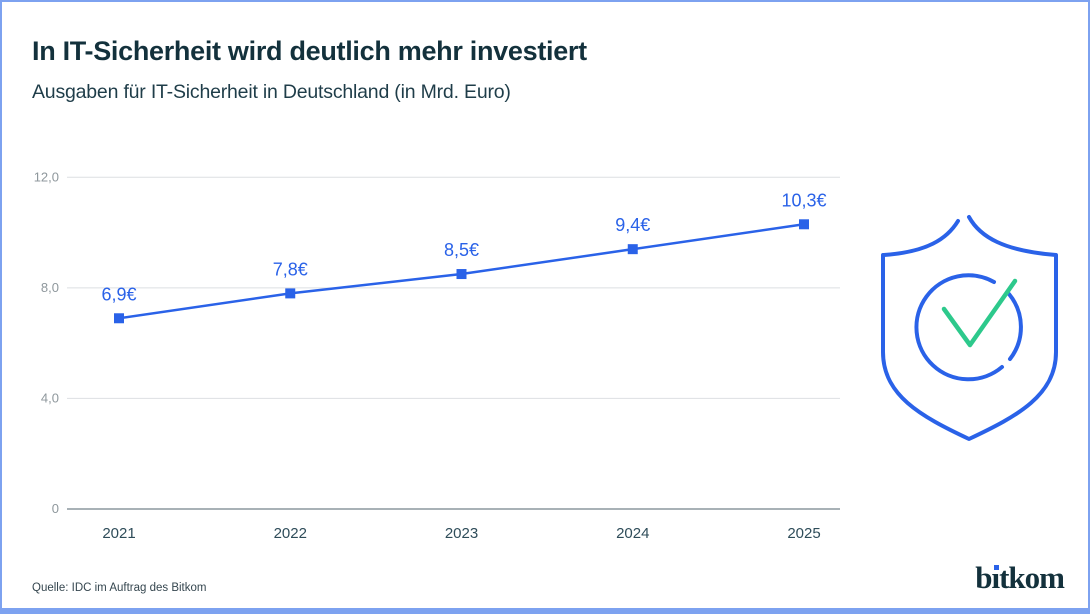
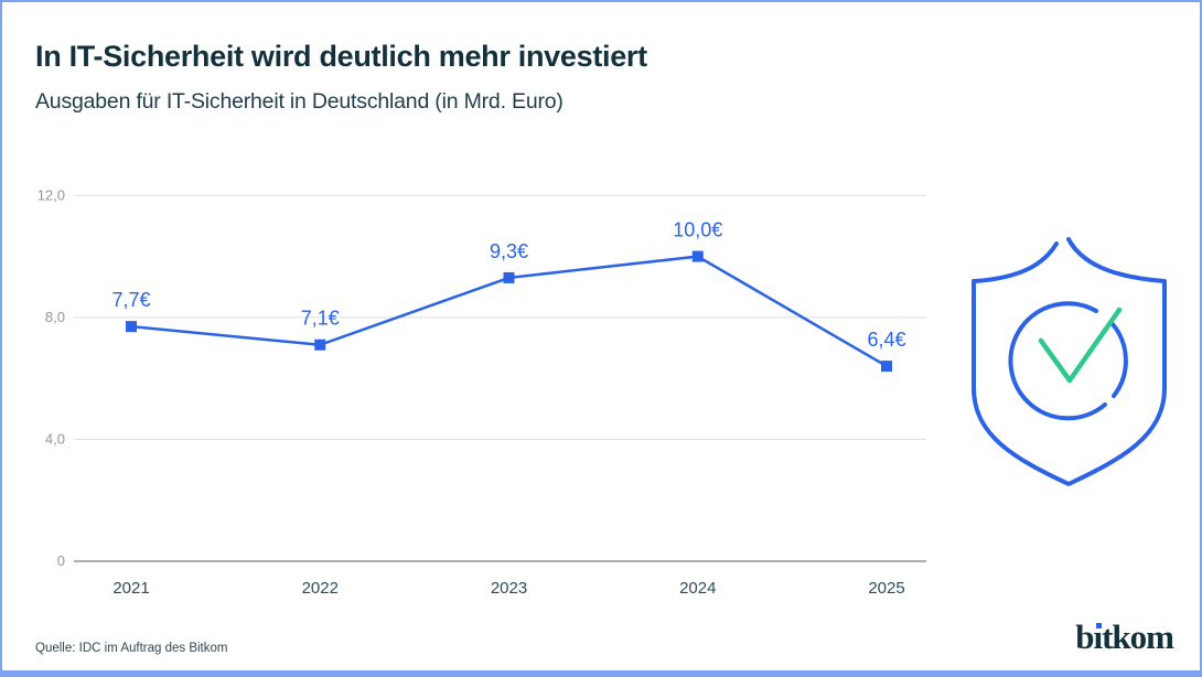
2021: 6,9 -> 7,7
2022: 7,8 -> 7,1
2023: 8,5 -> 9,3
2024: 9,4 -> 10,0
2025: 10,3 -> 6,4
